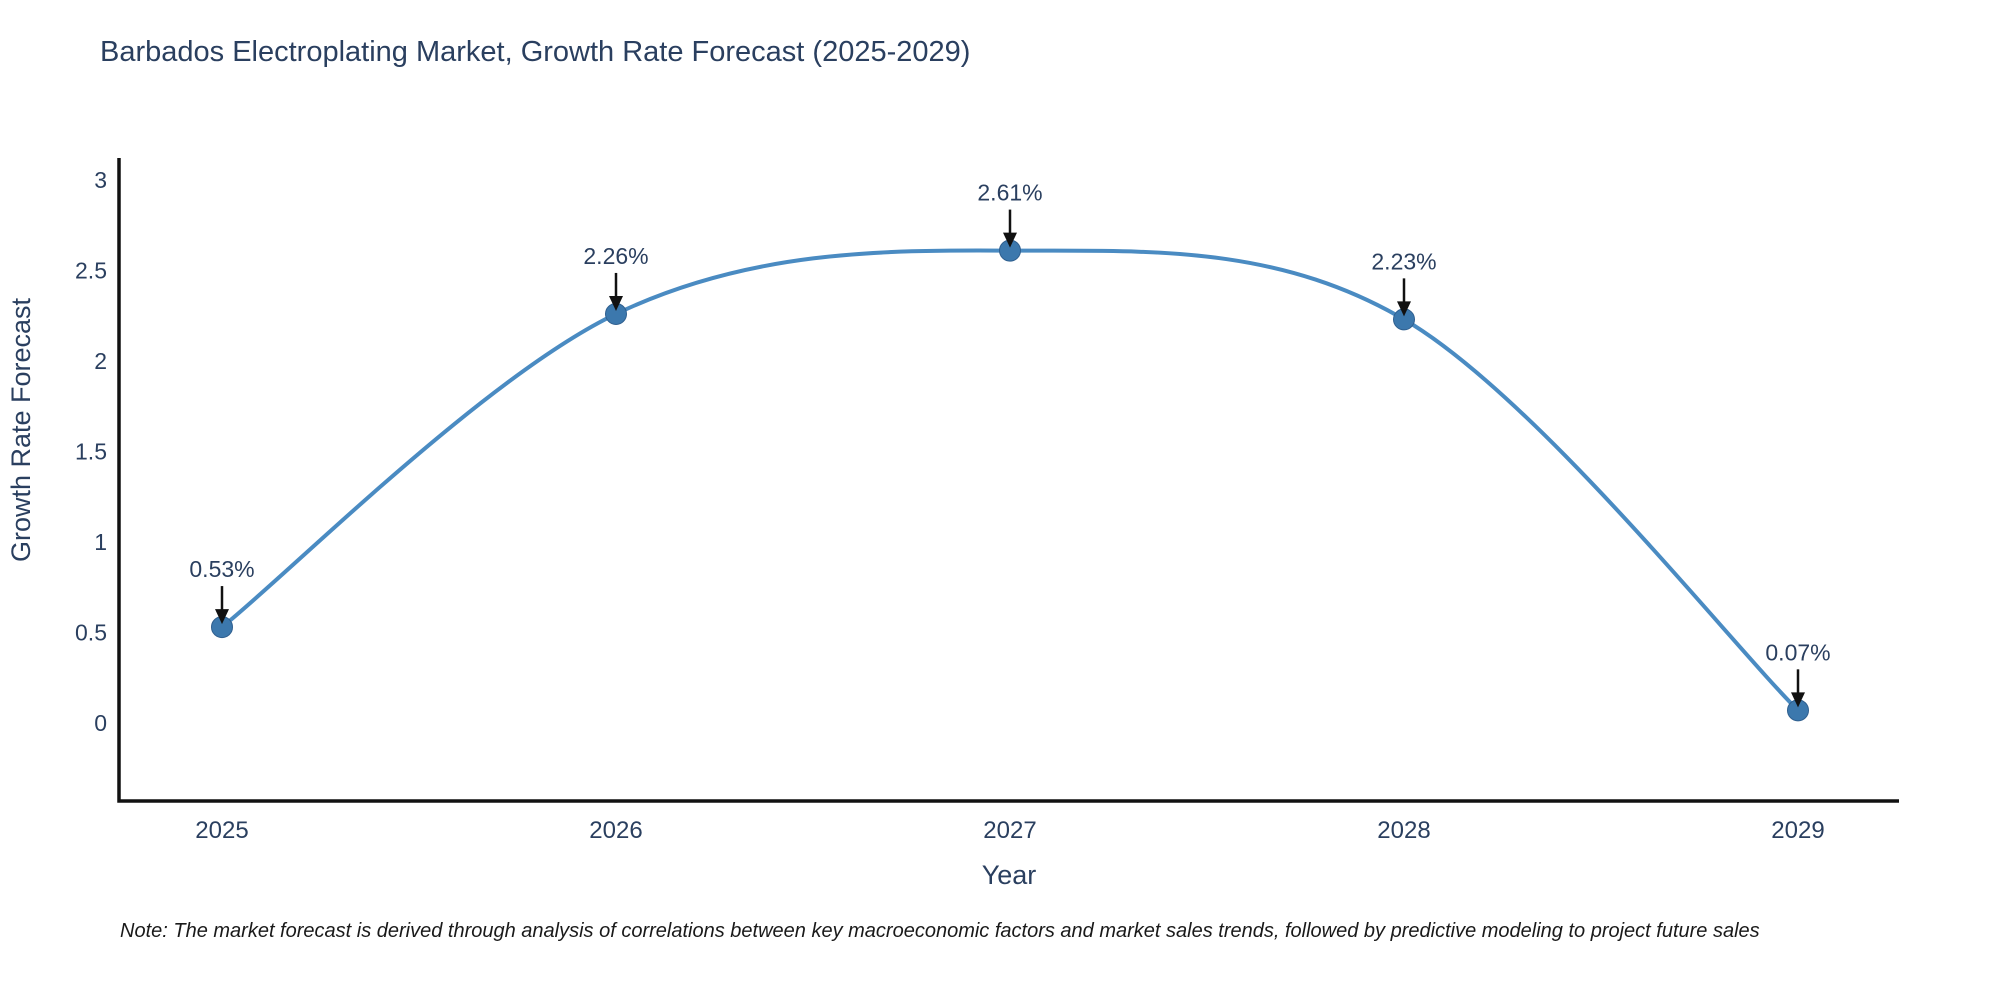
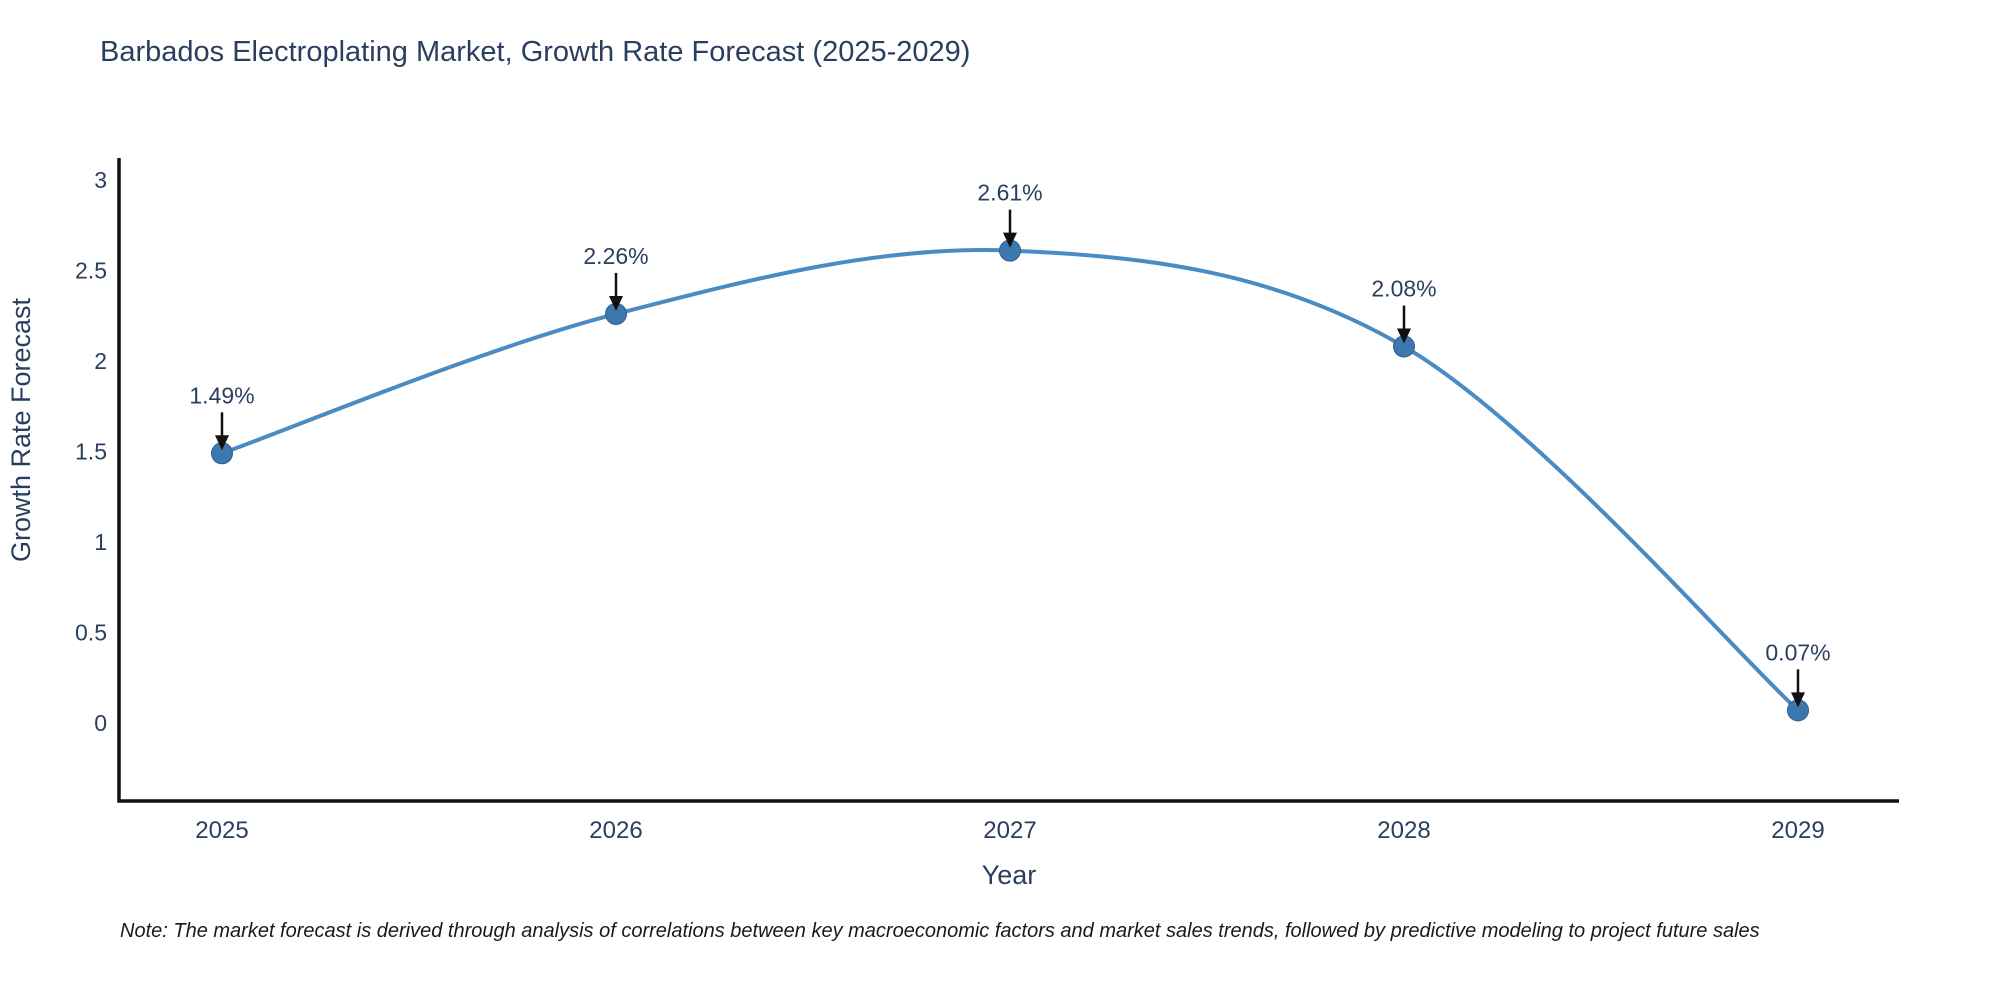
2025: 0.53% -> 1.49%
2028: 2.23% -> 2.08%
